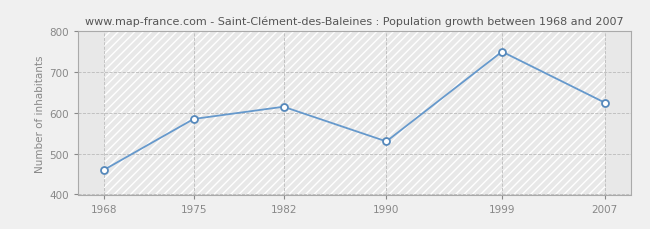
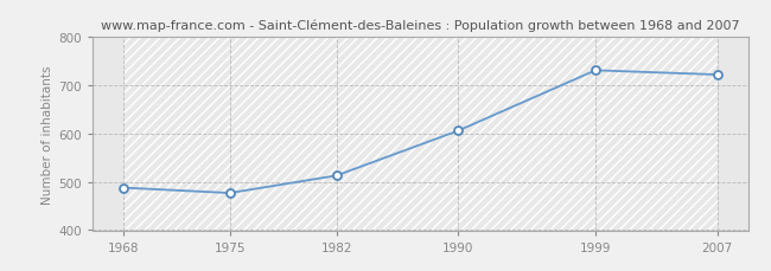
1968: 460 -> 488
1975: 585 -> 477
1982: 615 -> 513
1990: 530 -> 606
1999: 750 -> 731
2007: 625 -> 722
